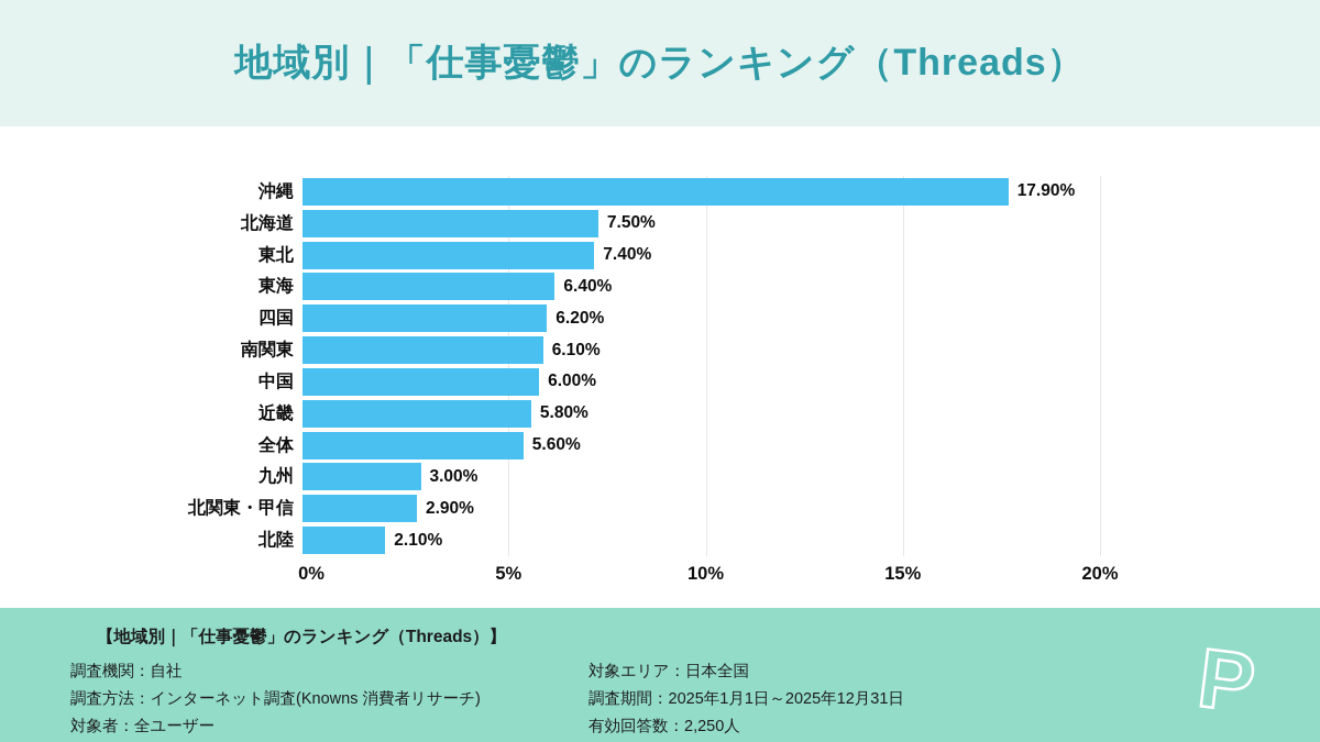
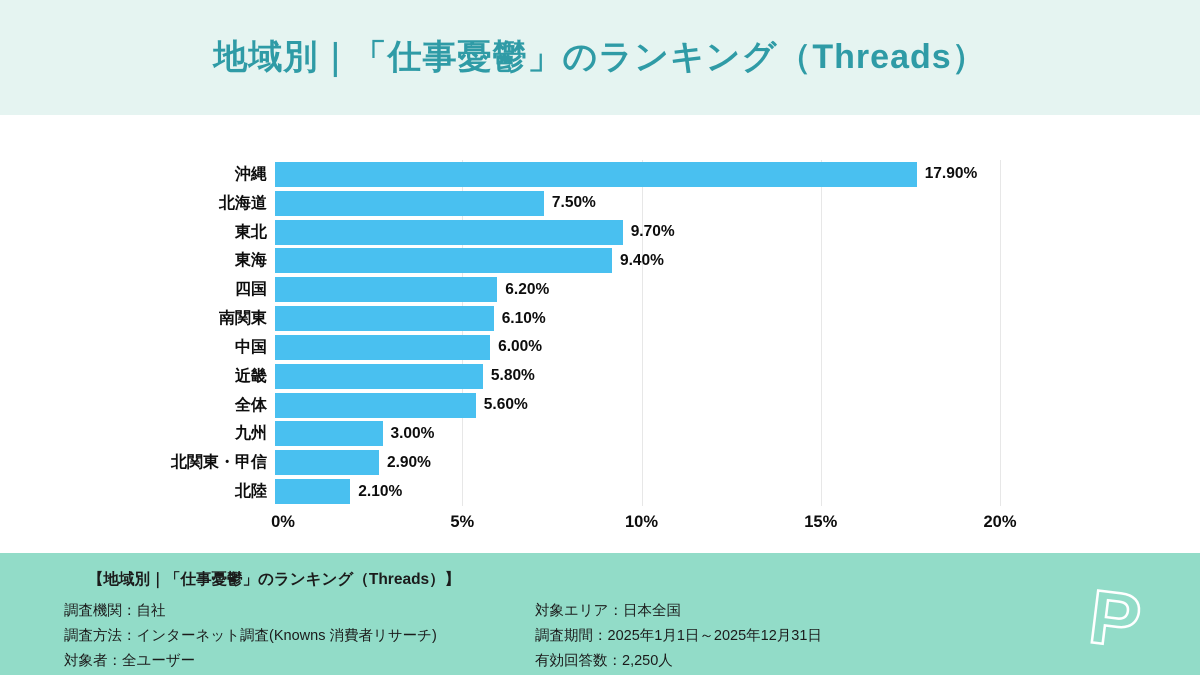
東北: 7.40% -> 9.70%
東海: 6.40% -> 9.40%
